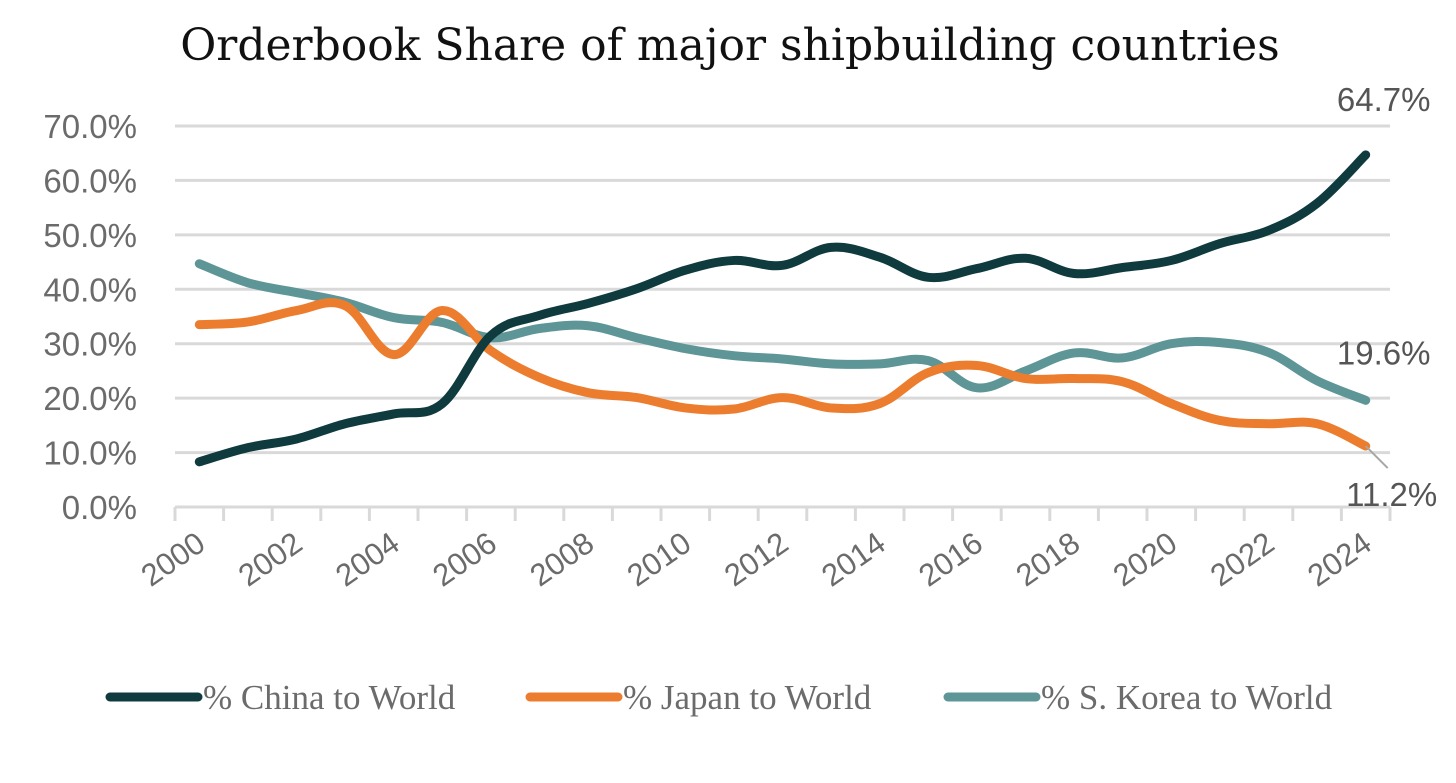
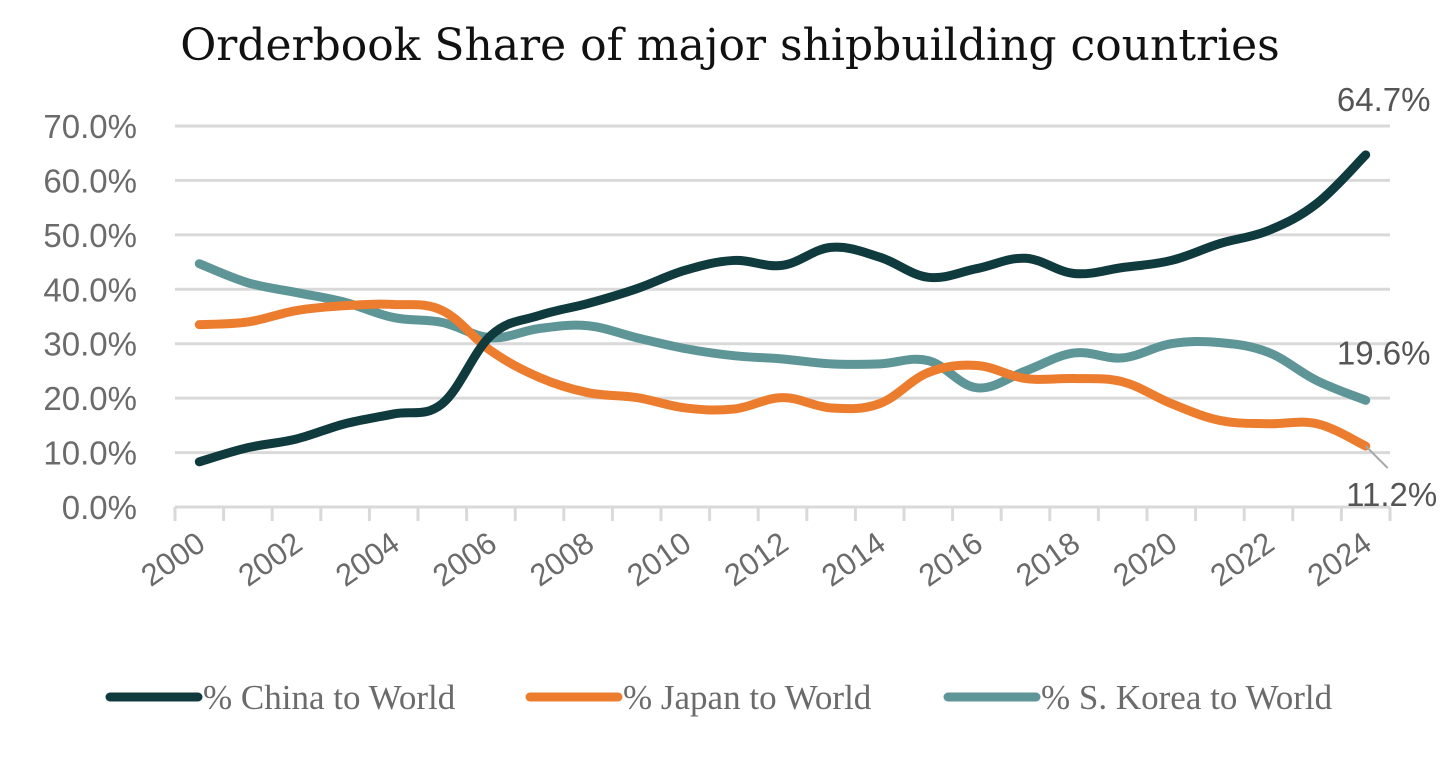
% Japan to World/2004: 28% -> 37%
